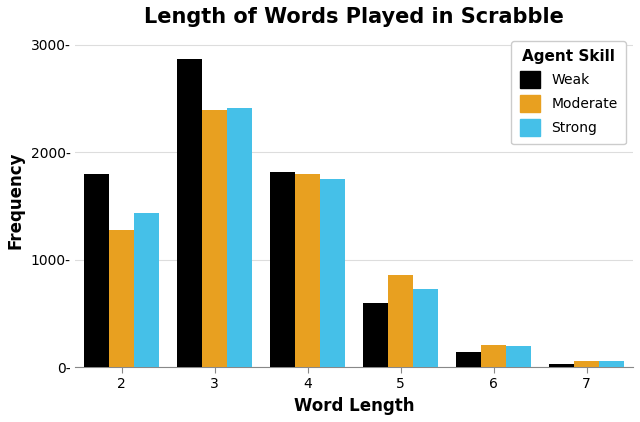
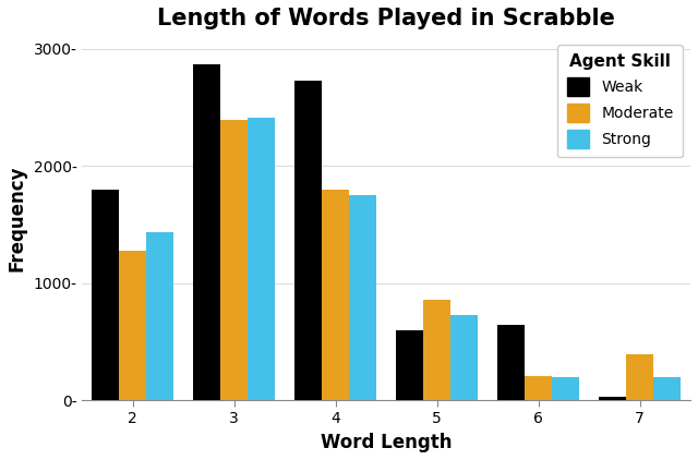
Weak/4: 1820- -> 2730-
Weak/6: 140- -> 640-
Moderate/7: 60- -> 390-
Strong/7: 60- -> 200-
